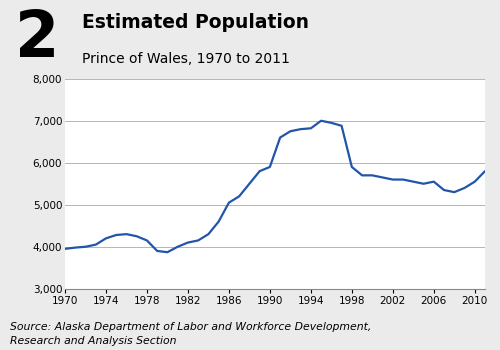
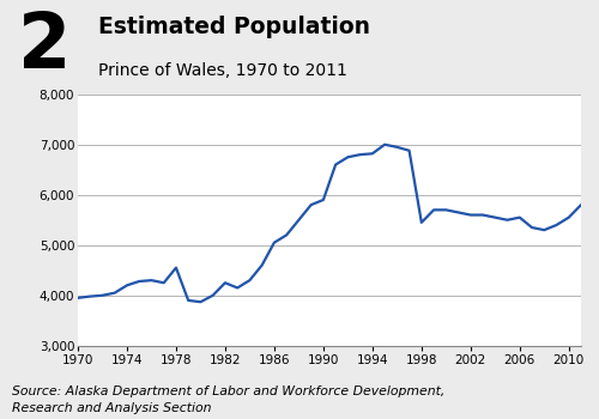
1978: 4,150 -> 4,550
1982: 4,100 -> 4,250
1998: 5,900 -> 5,450
